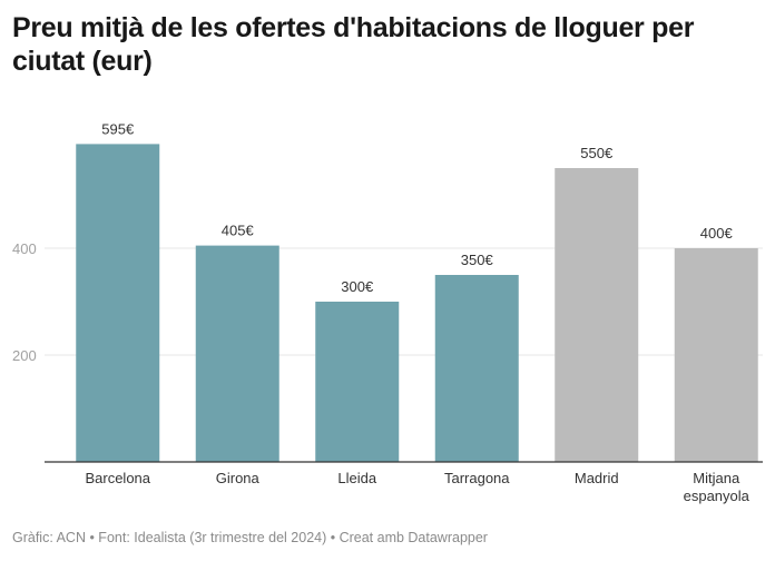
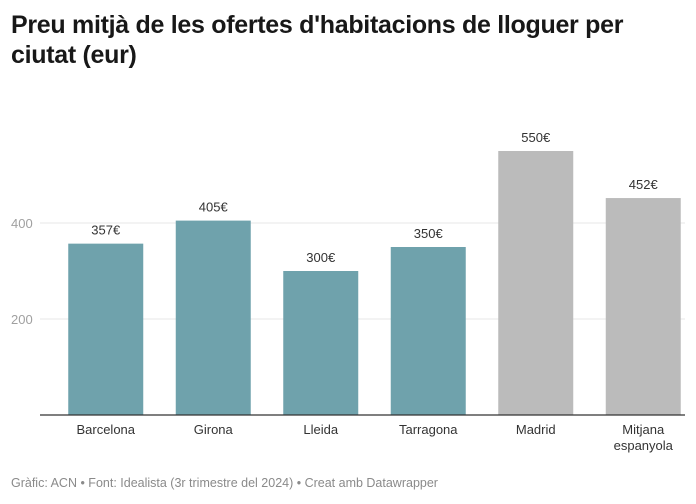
Barcelona: 595 -> 357
Mitjana espanyola: 400 -> 452
